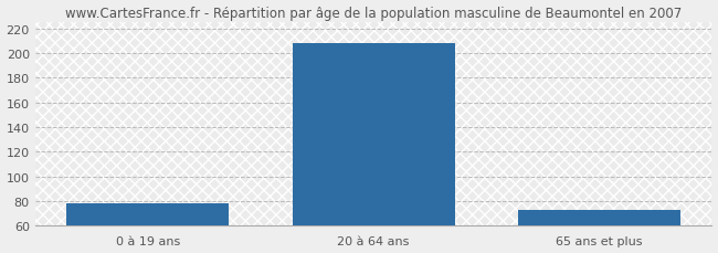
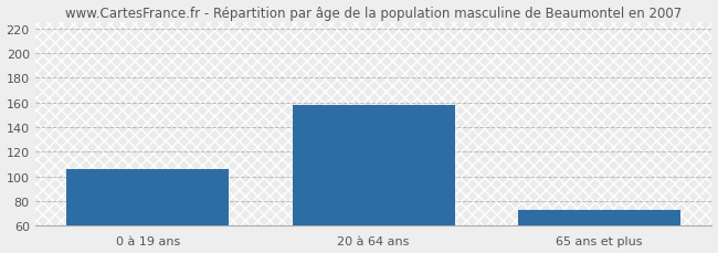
0 à 19 ans: 78 -> 106
20 à 64 ans: 208 -> 158
